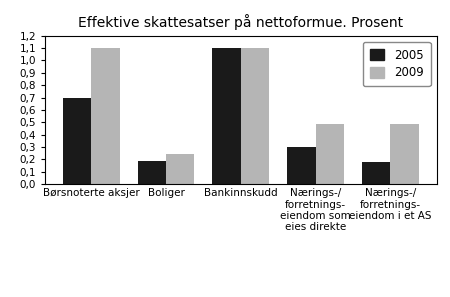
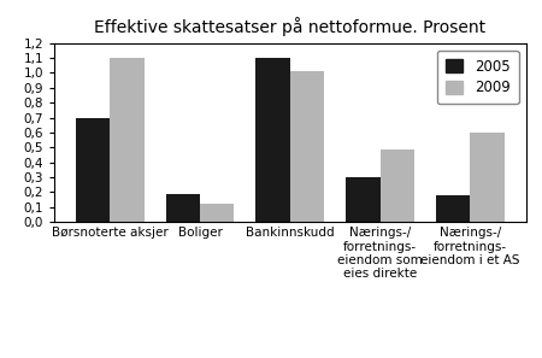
2009/Boliger: 0,24 -> 0,12
2009/Bankinnskudd: 1,10 -> 1,01
2009/Nærings-/ forretnings- eiendom i et AS: 0,49 -> 0,60
